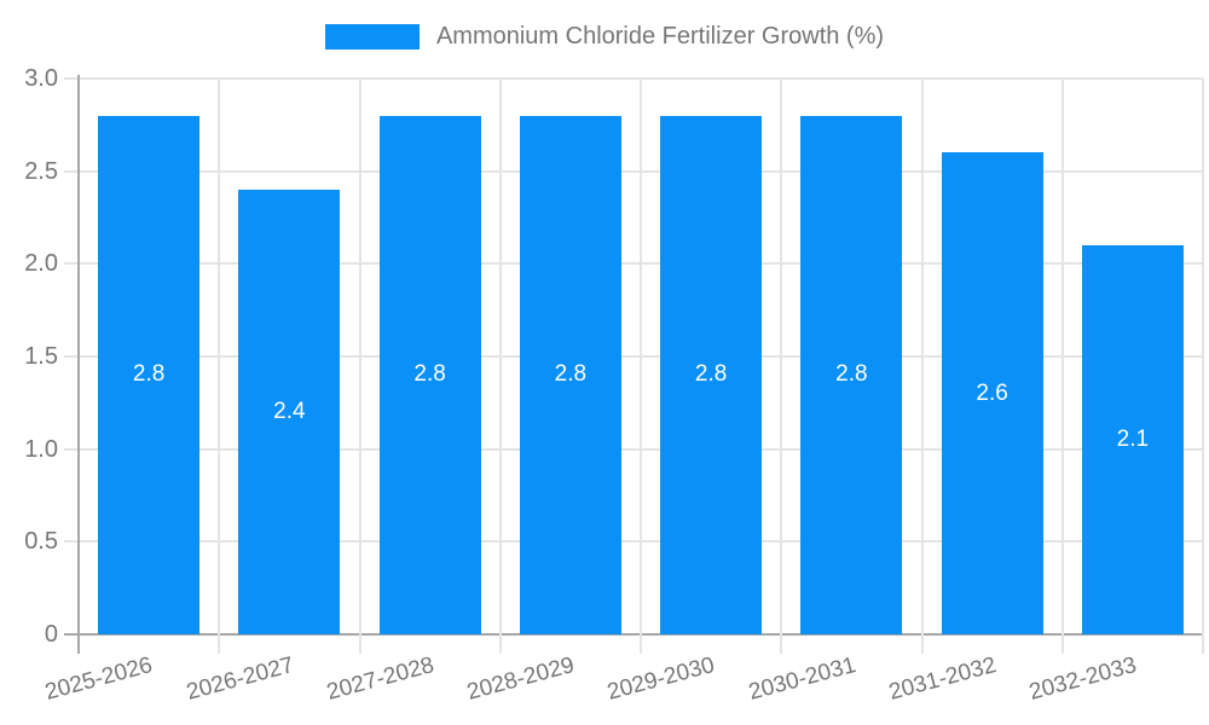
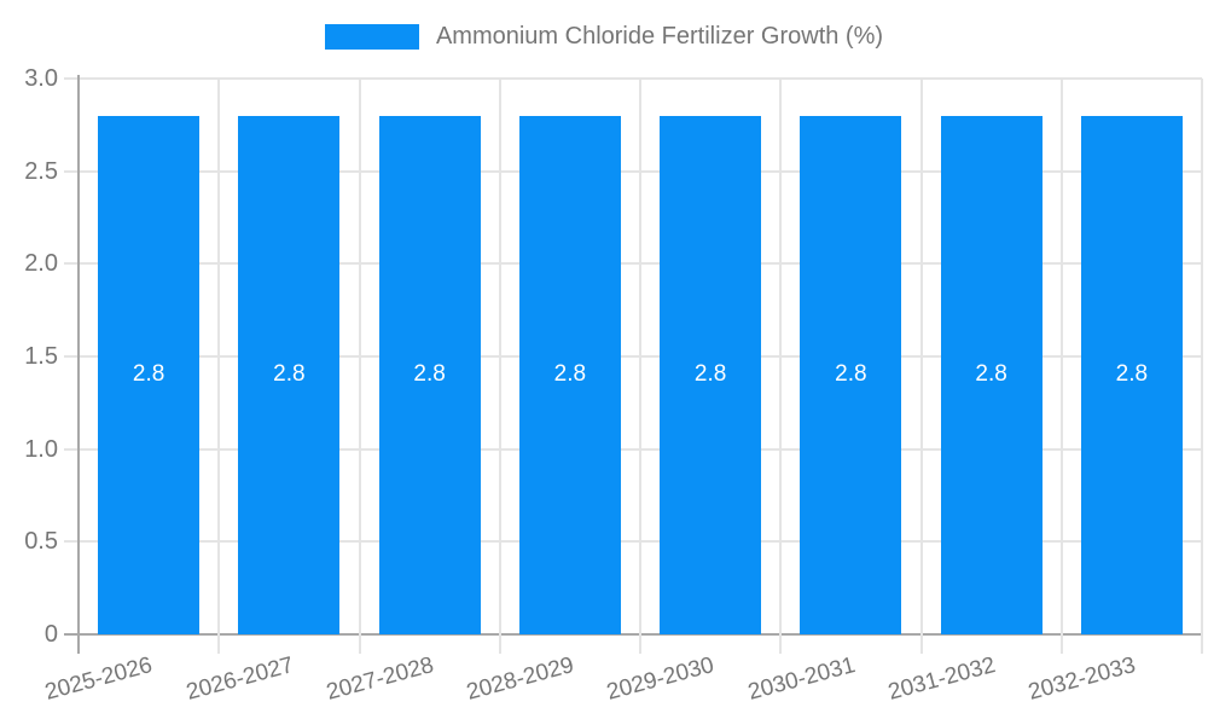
2026-2027: 2.4 -> 2.8
2031-2032: 2.6 -> 2.8
2032-2033: 2.1 -> 2.8
